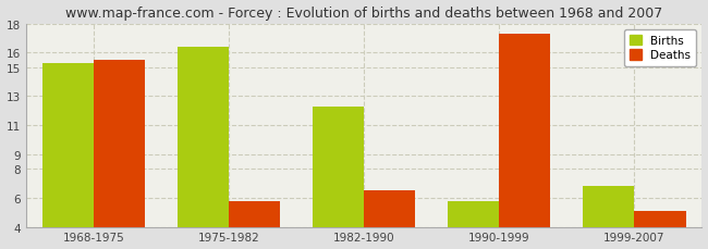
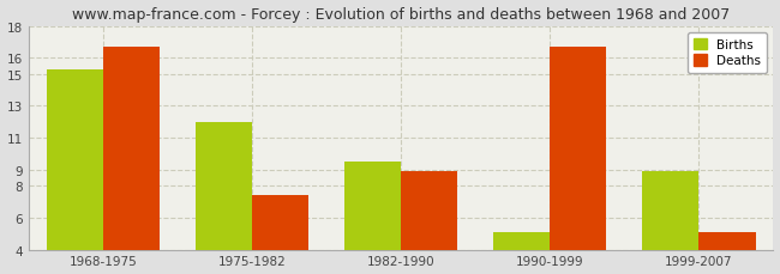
Deaths/1968-1975: 15.5 -> 16.7
Births/1975-1982: 16.4 -> 12.0
Deaths/1975-1982: 5.8 -> 7.4
Births/1982-1990: 12.3 -> 9.5
Deaths/1982-1990: 6.5 -> 8.9
Births/1990-1999: 5.8 -> 5.1
Deaths/1990-1999: 17.3 -> 16.7
Births/1999-2007: 6.8 -> 8.9
